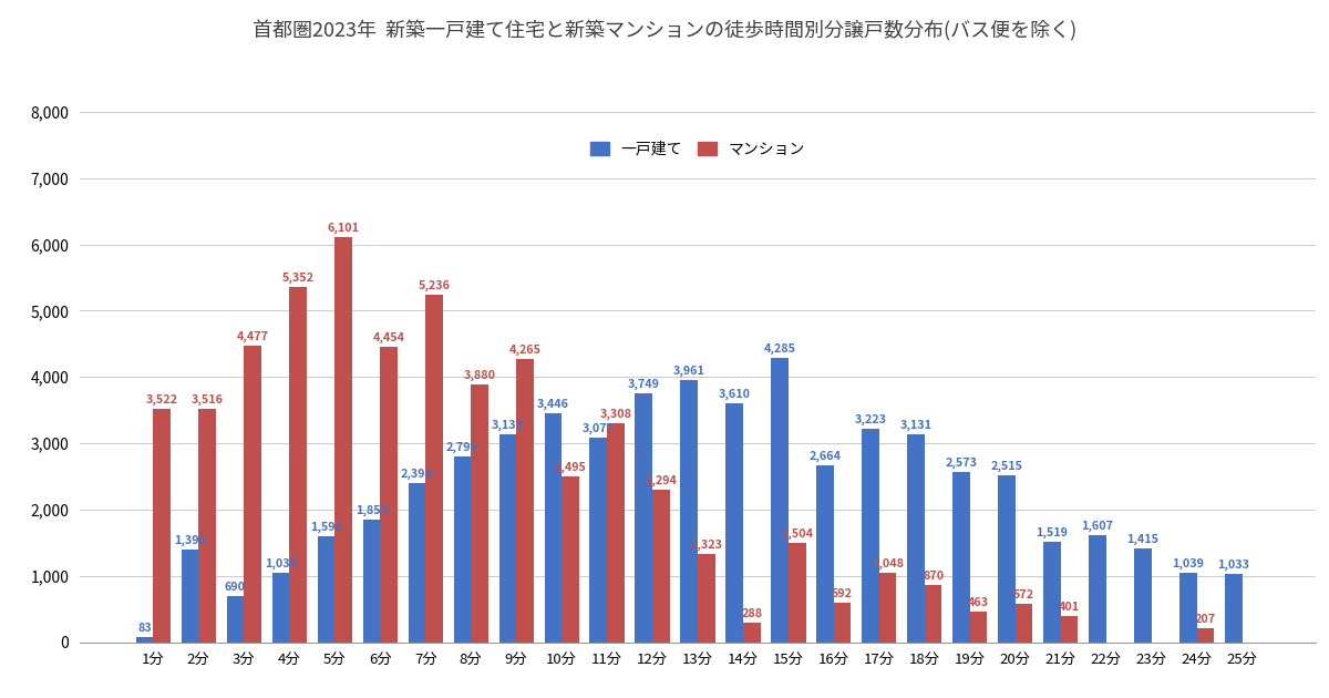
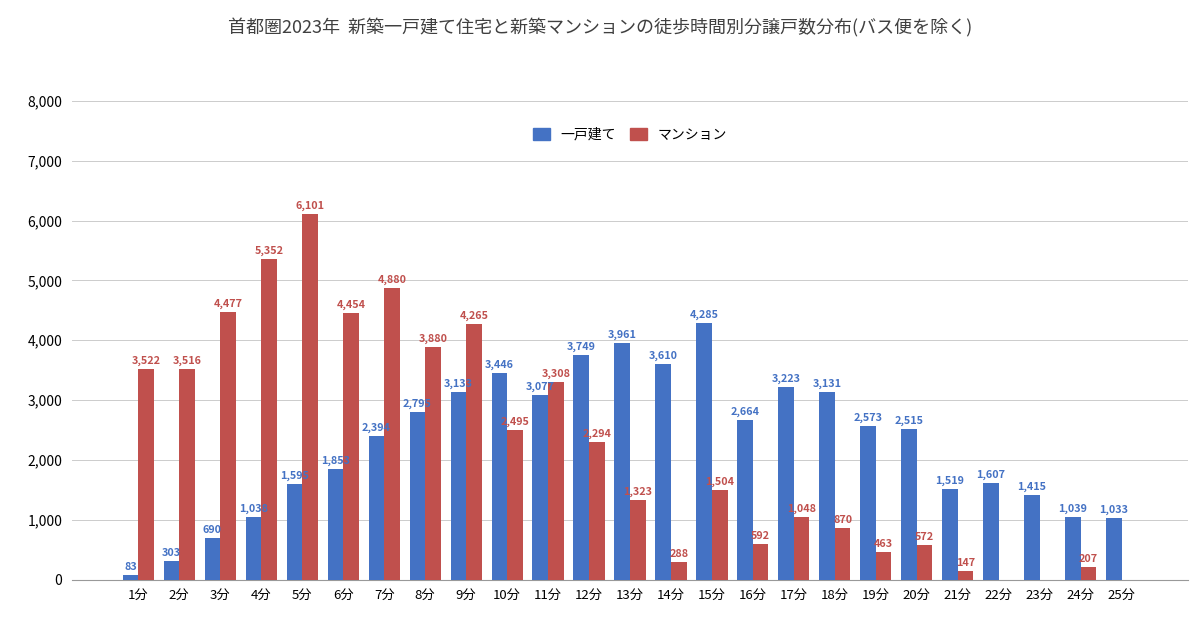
一戸建て/2分: 1,390 -> 303
マンション/7分: 5,236 -> 4,880
マンション/21分: 401 -> 147
